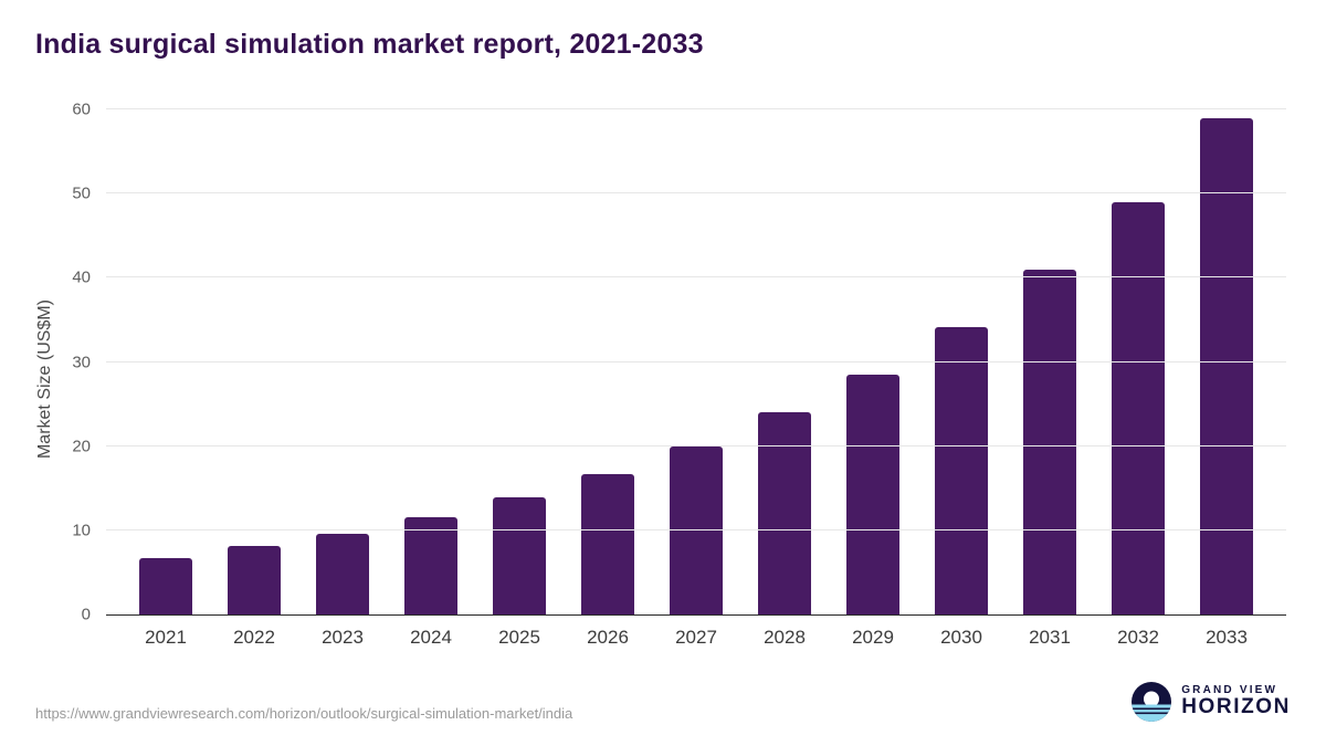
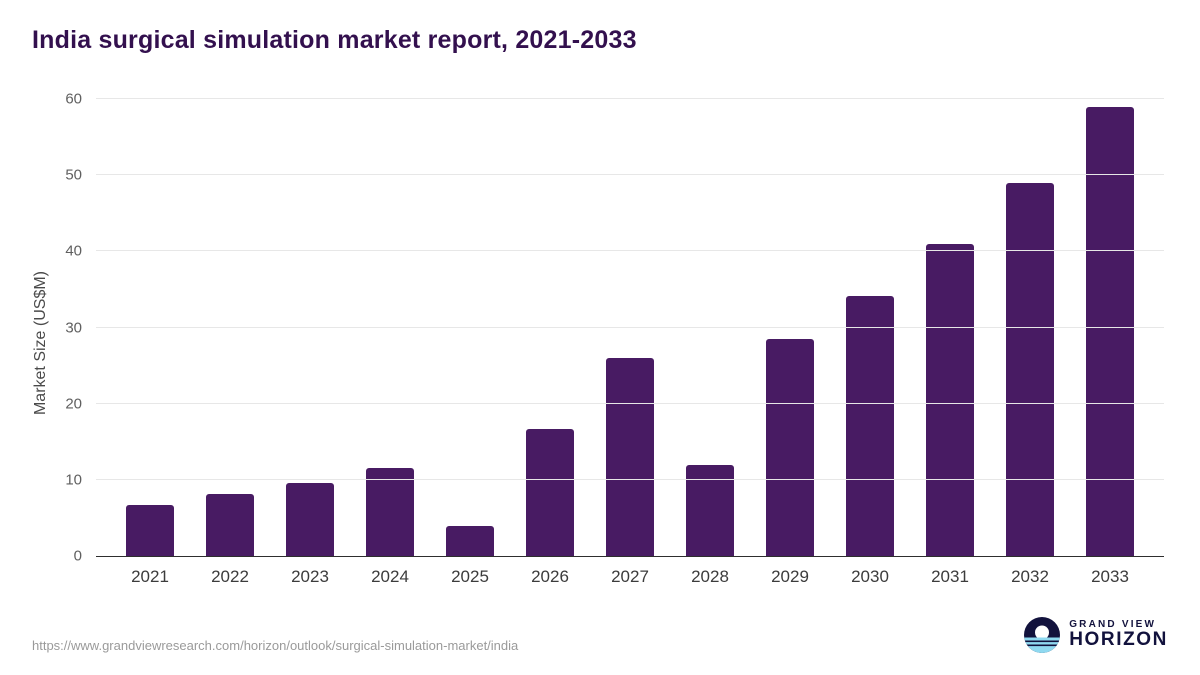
2025: 14 -> 4
2027: 20 -> 26
2028: 24 -> 12
